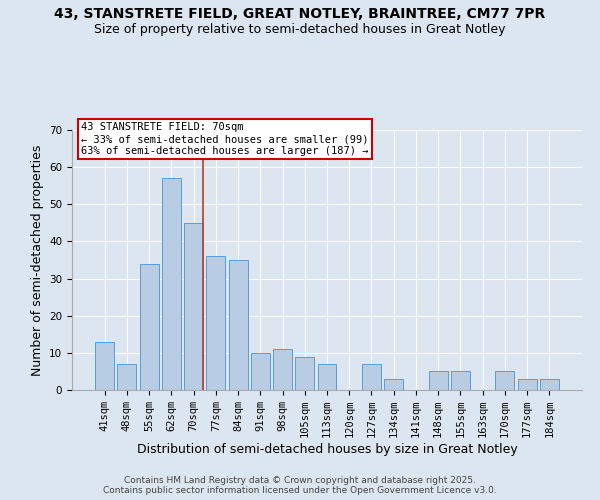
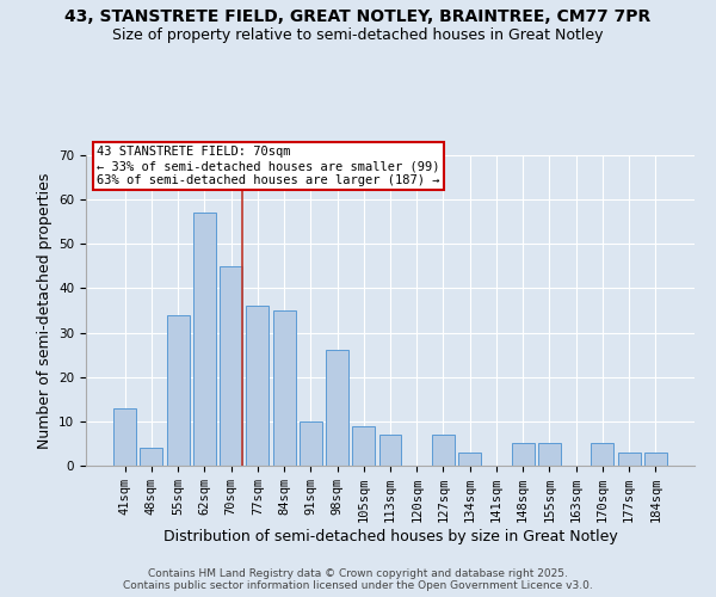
48sqm: 7 -> 4
98sqm: 11 -> 26
